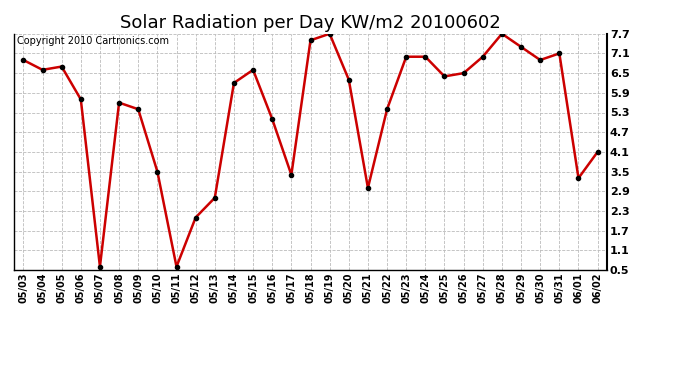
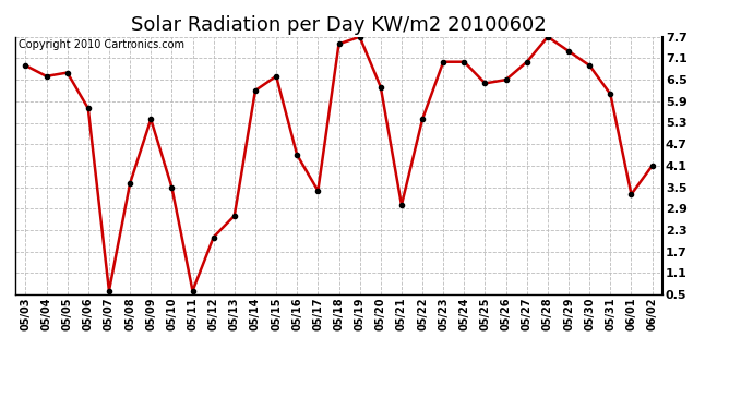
05/08: 5.6 -> 3.6
05/16: 5.1 -> 4.4
05/31: 7.1 -> 6.1
